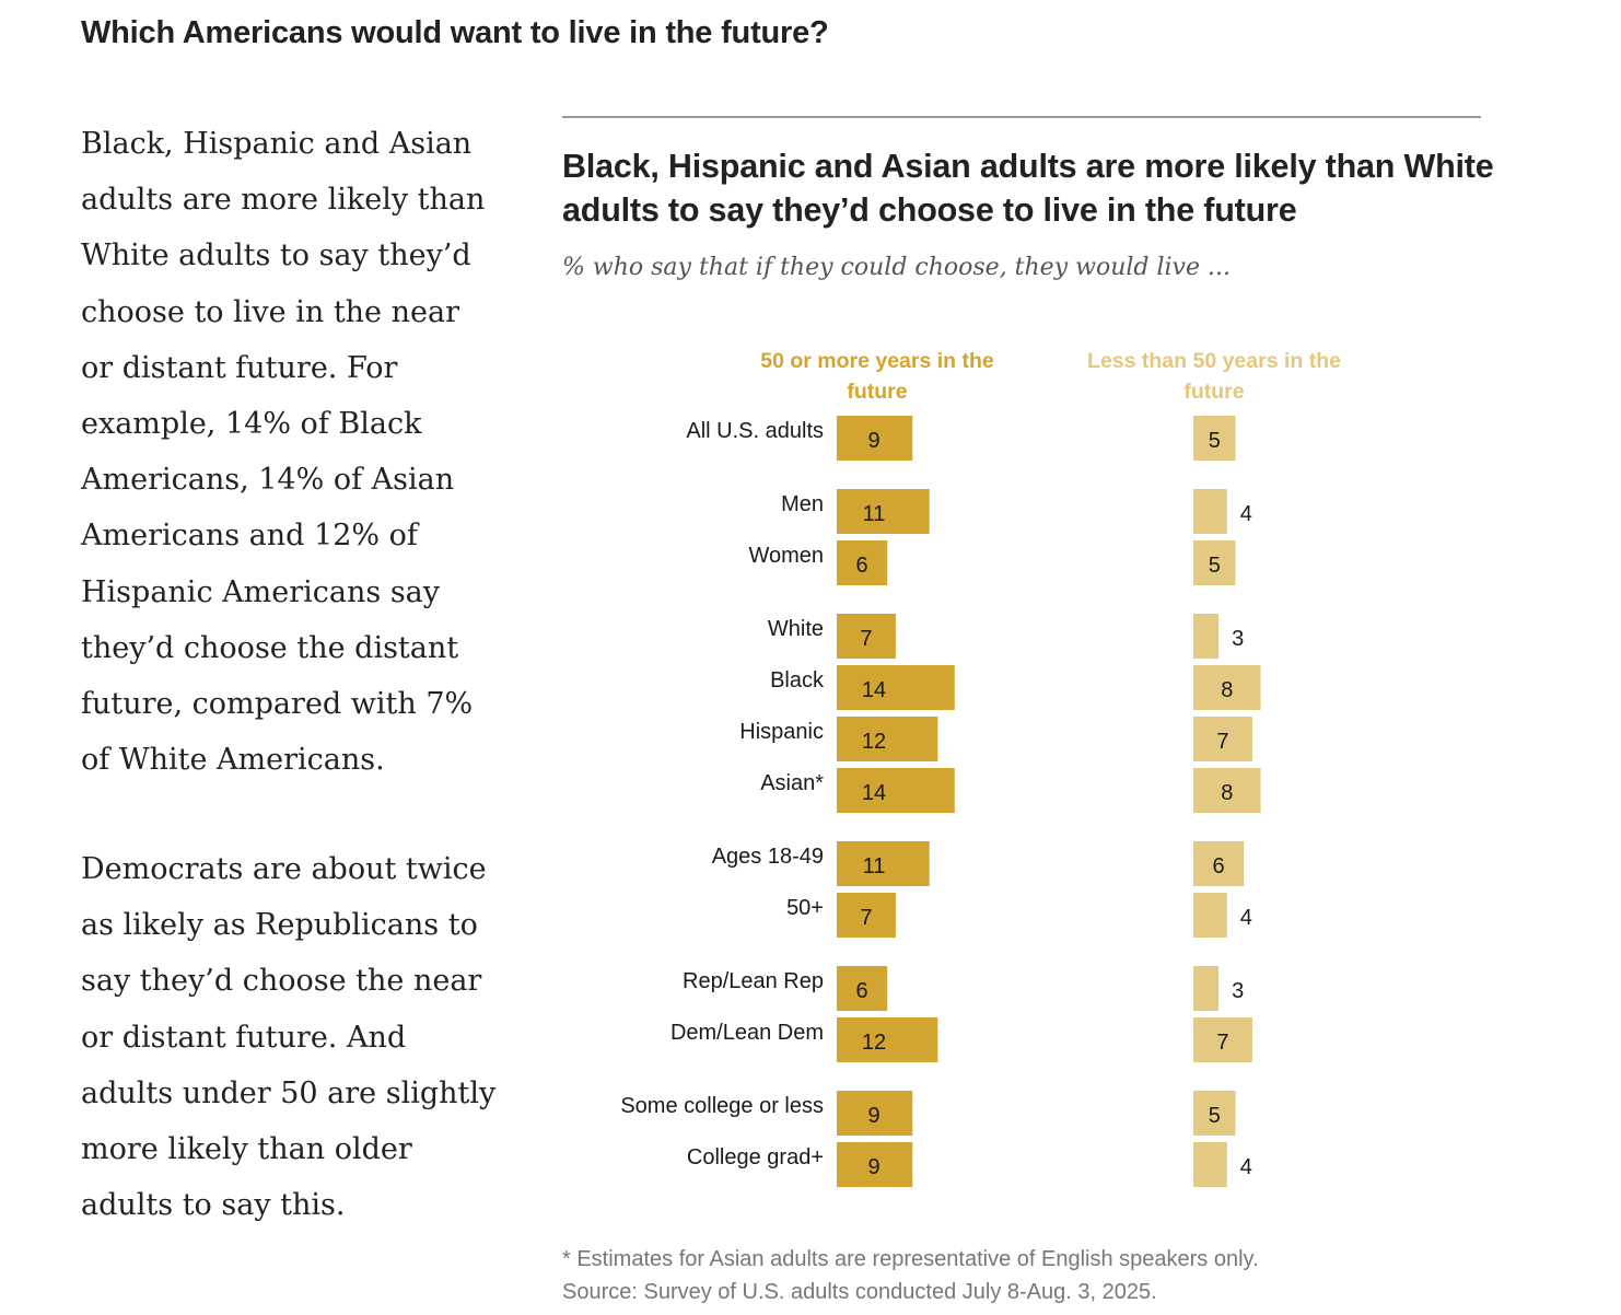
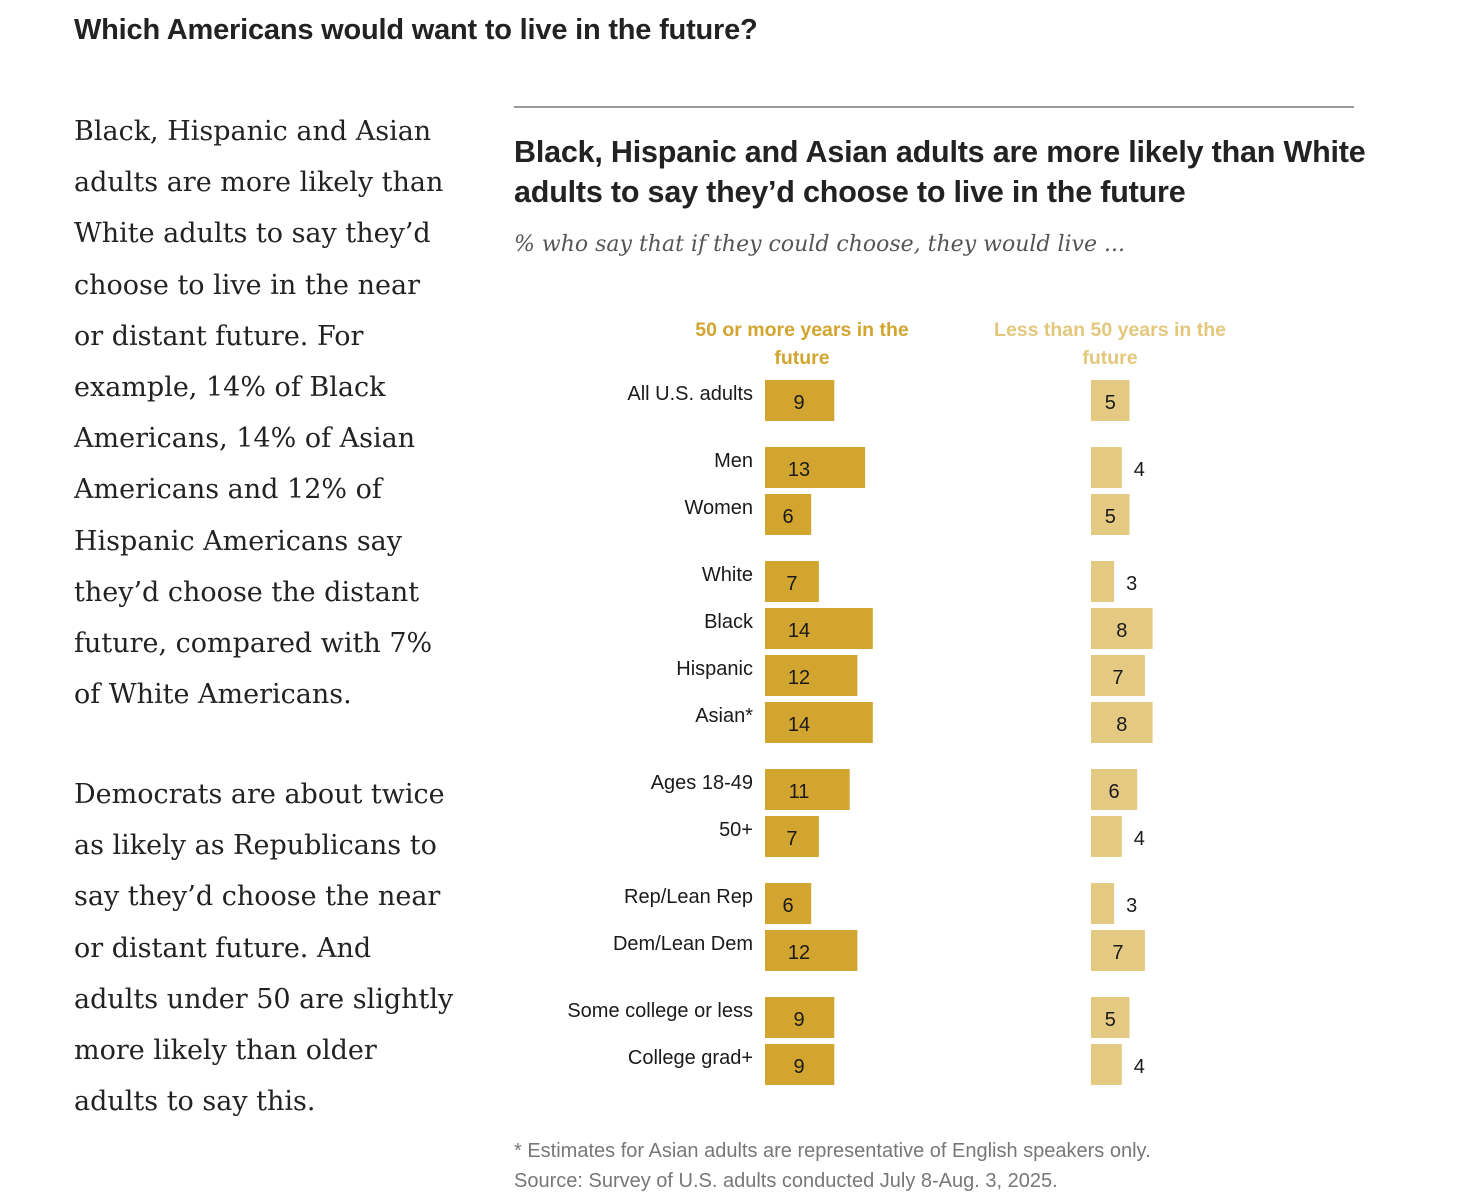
50 or more years in the future/Men: 11 -> 13
